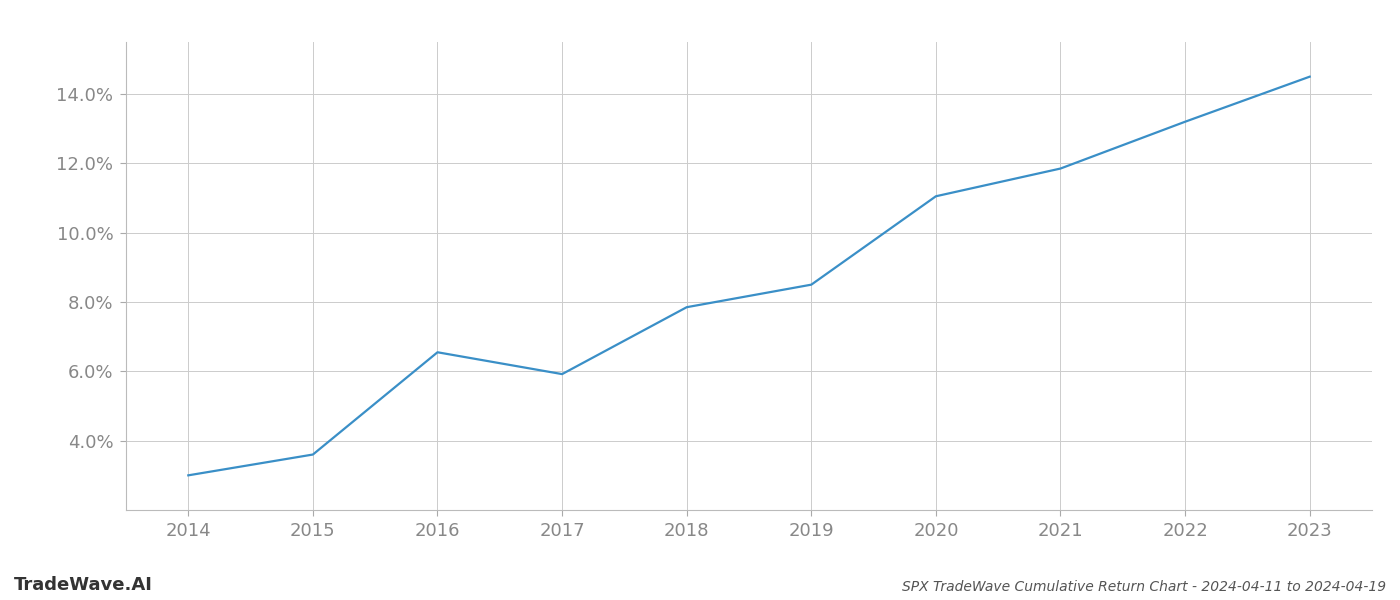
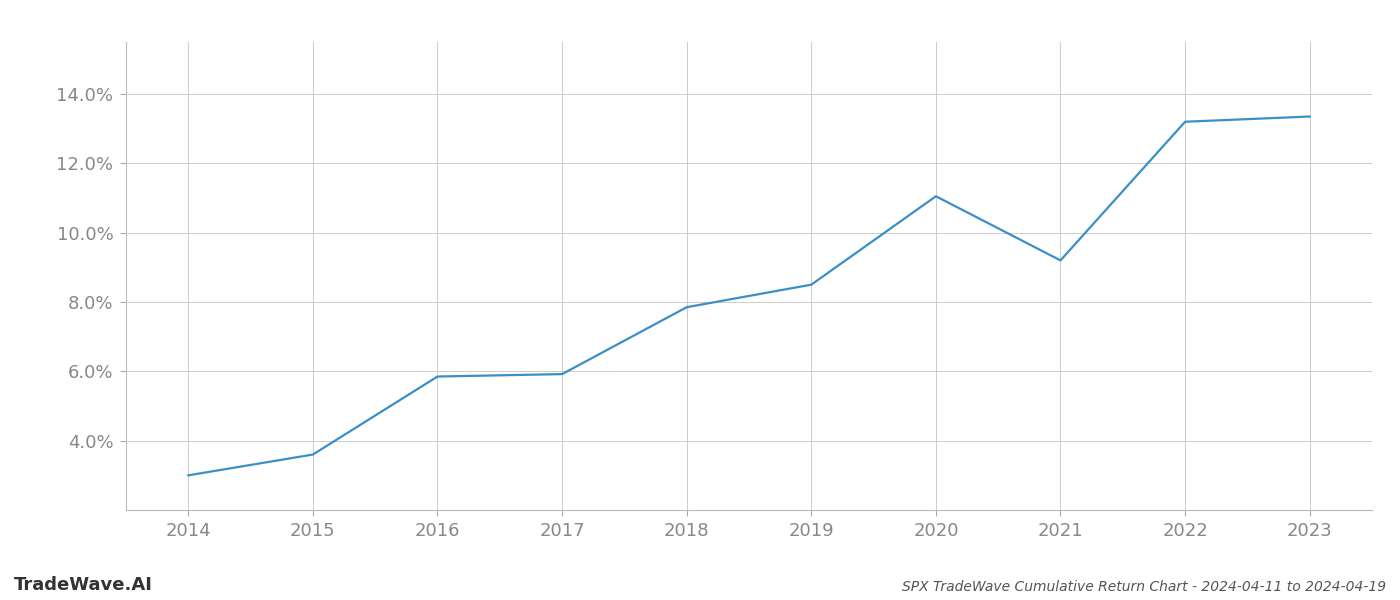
2016: 6.55% -> 5.85%
2021: 11.85% -> 9.20%
2023: 14.50% -> 13.35%
